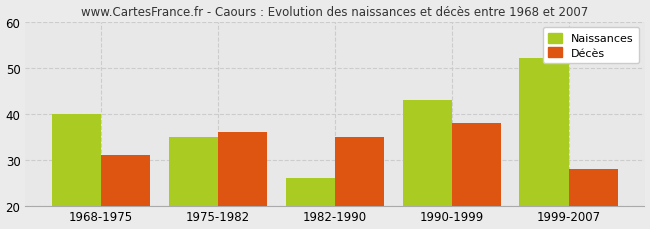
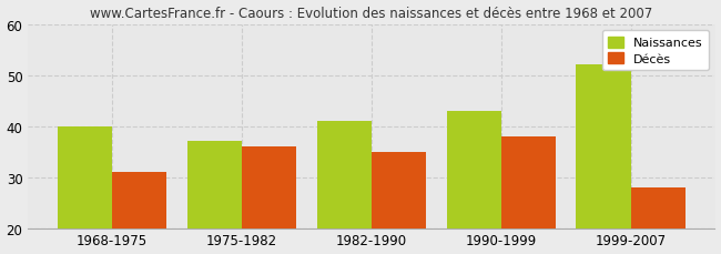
Naissances/1975-1982: 35 -> 37
Naissances/1982-1990: 26 -> 41
